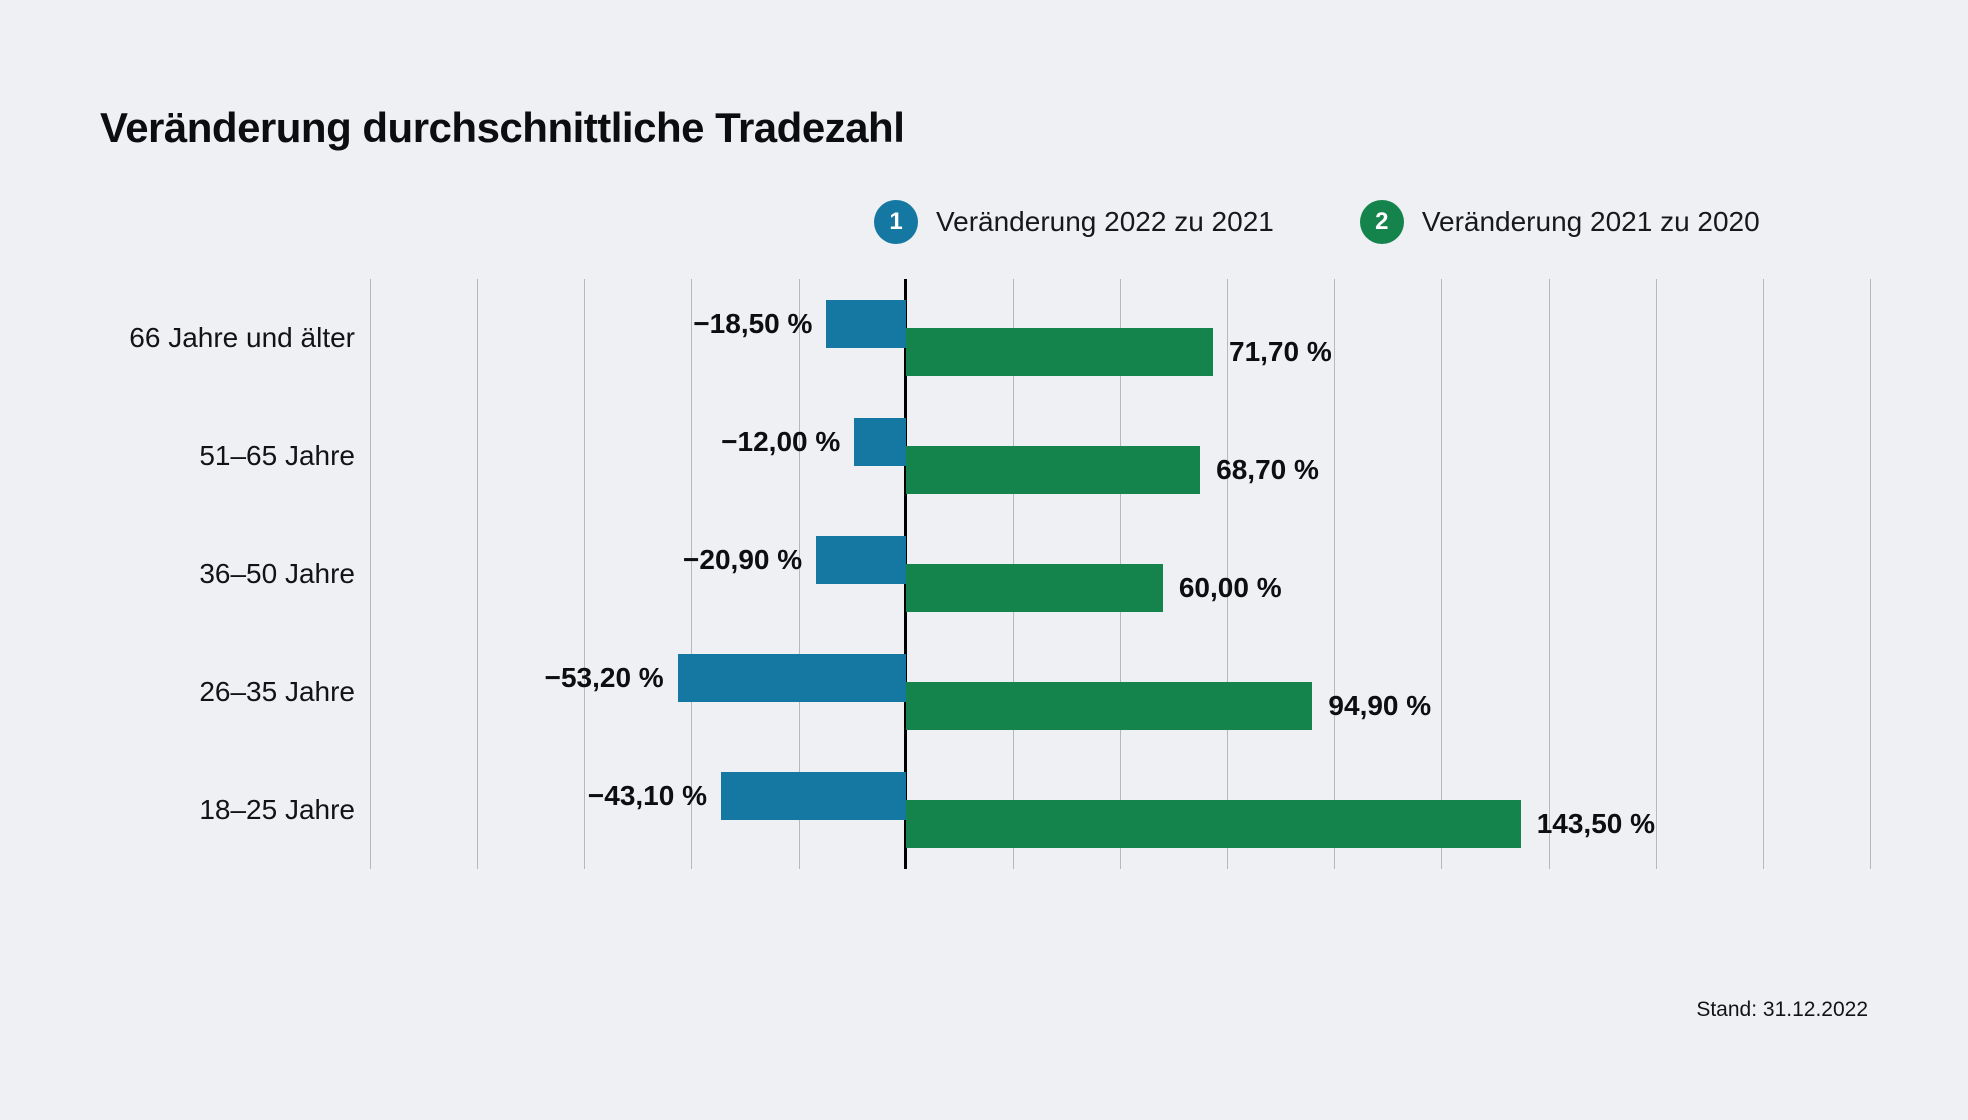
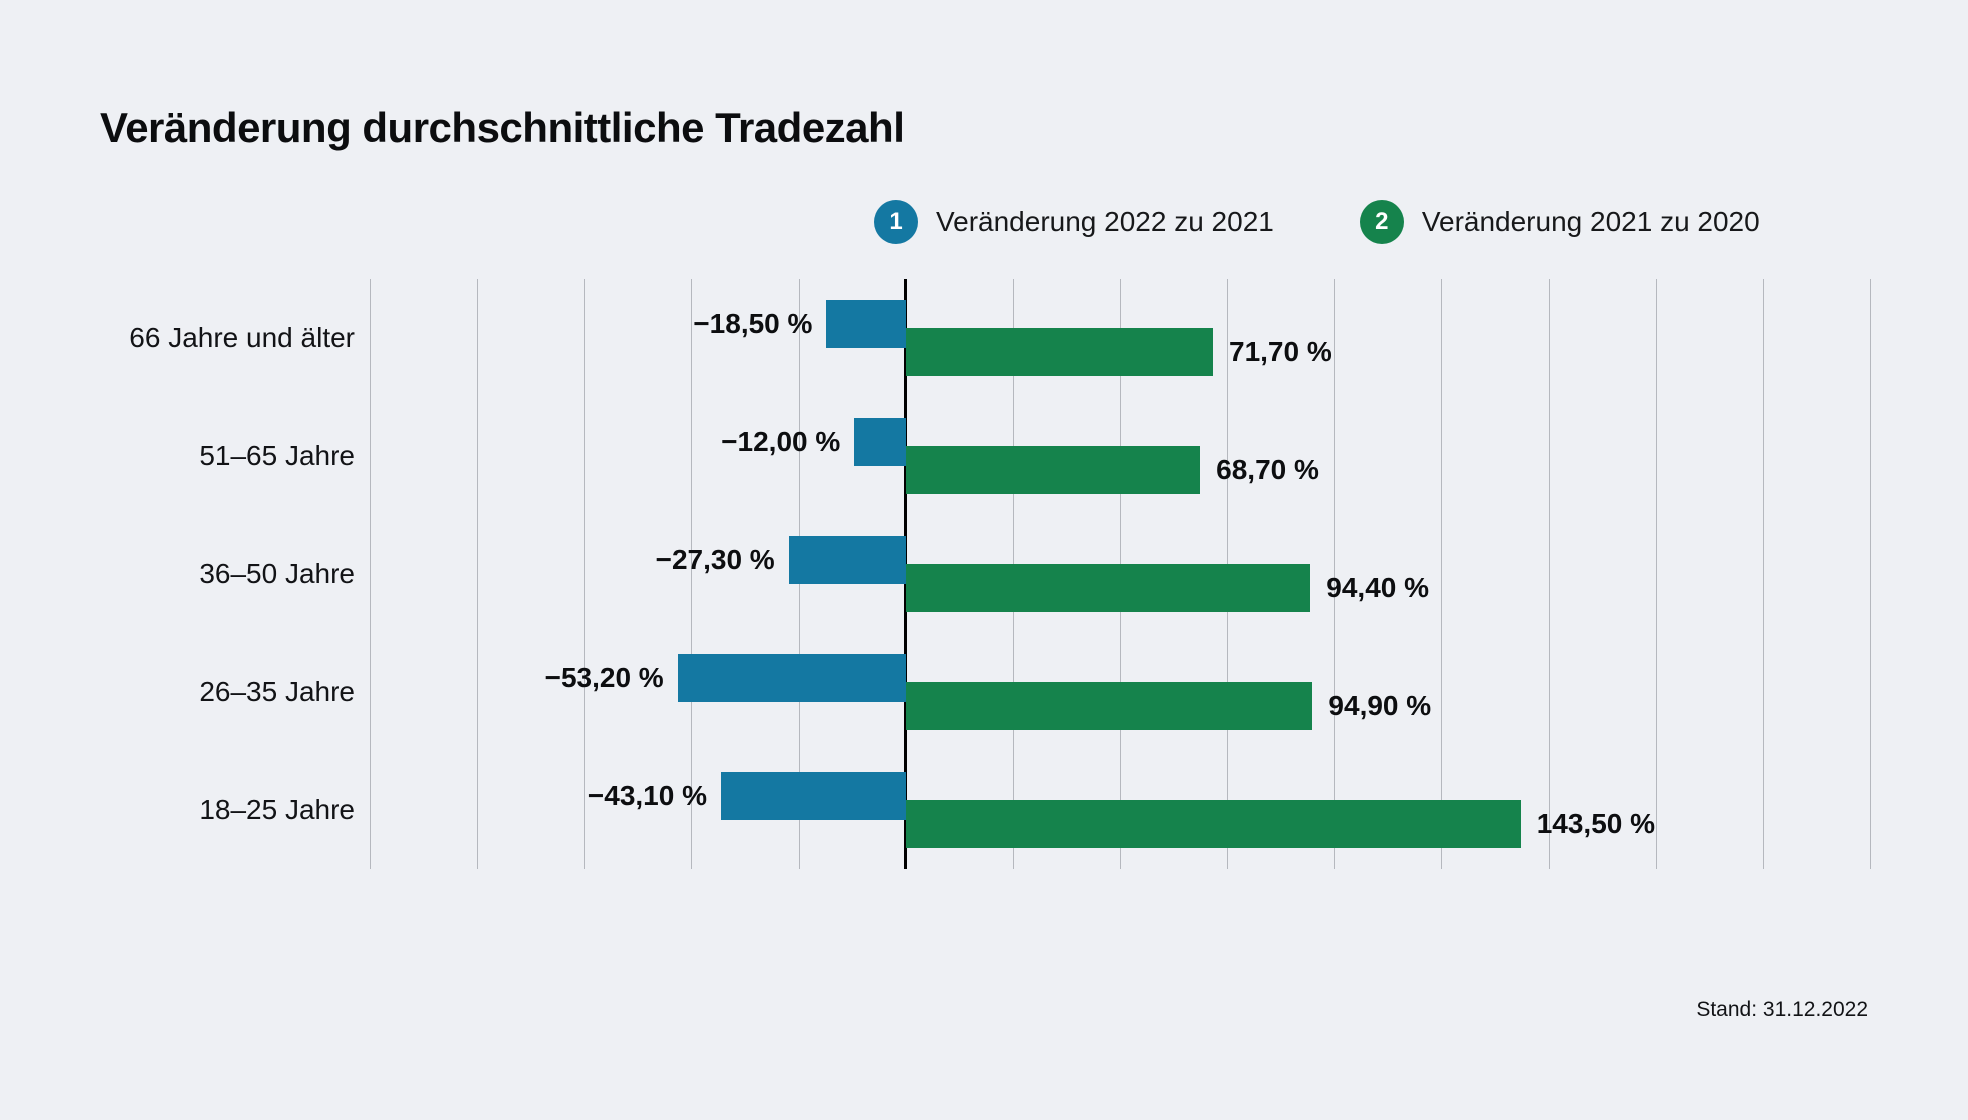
Veränderung 2022 zu 2021/36–50 Jahre: −20,90 -> −27,30
Veränderung 2021 zu 2020/36–50 Jahre: 60,00 -> 94,40
